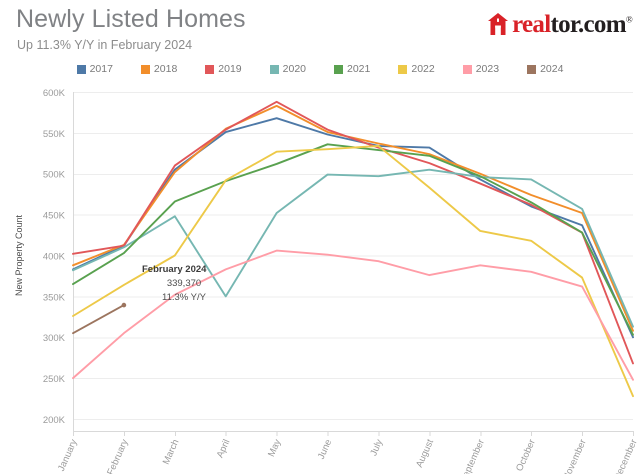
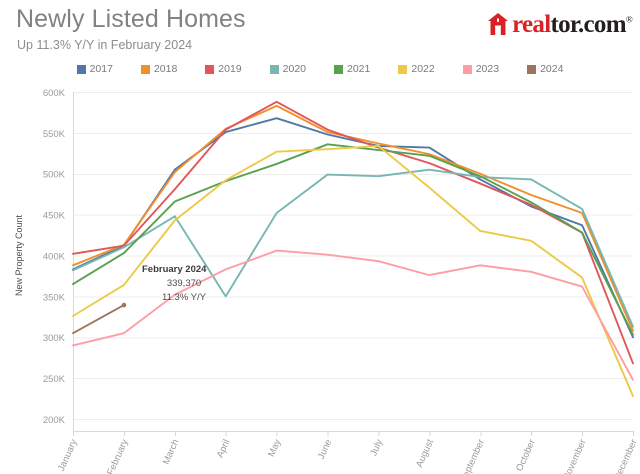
2023/January: 250K -> 290K
2019/March: 510K -> 480K
2022/March: 400K -> 440K
